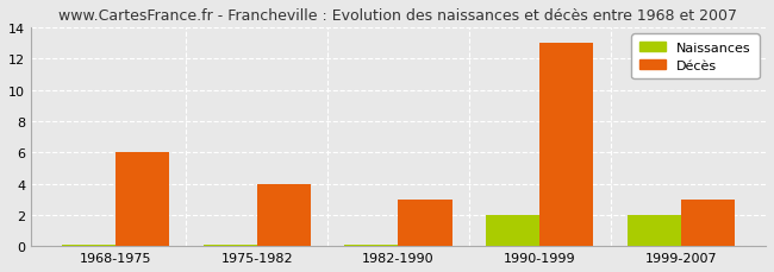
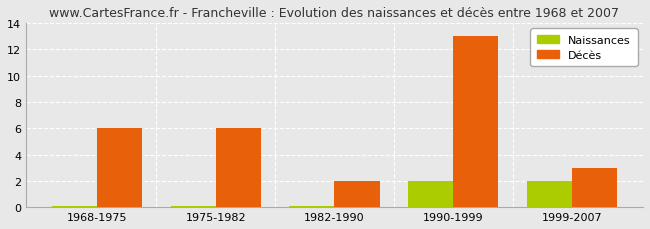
Décès/1975-1982: 4 -> 6
Décès/1982-1990: 3 -> 2
